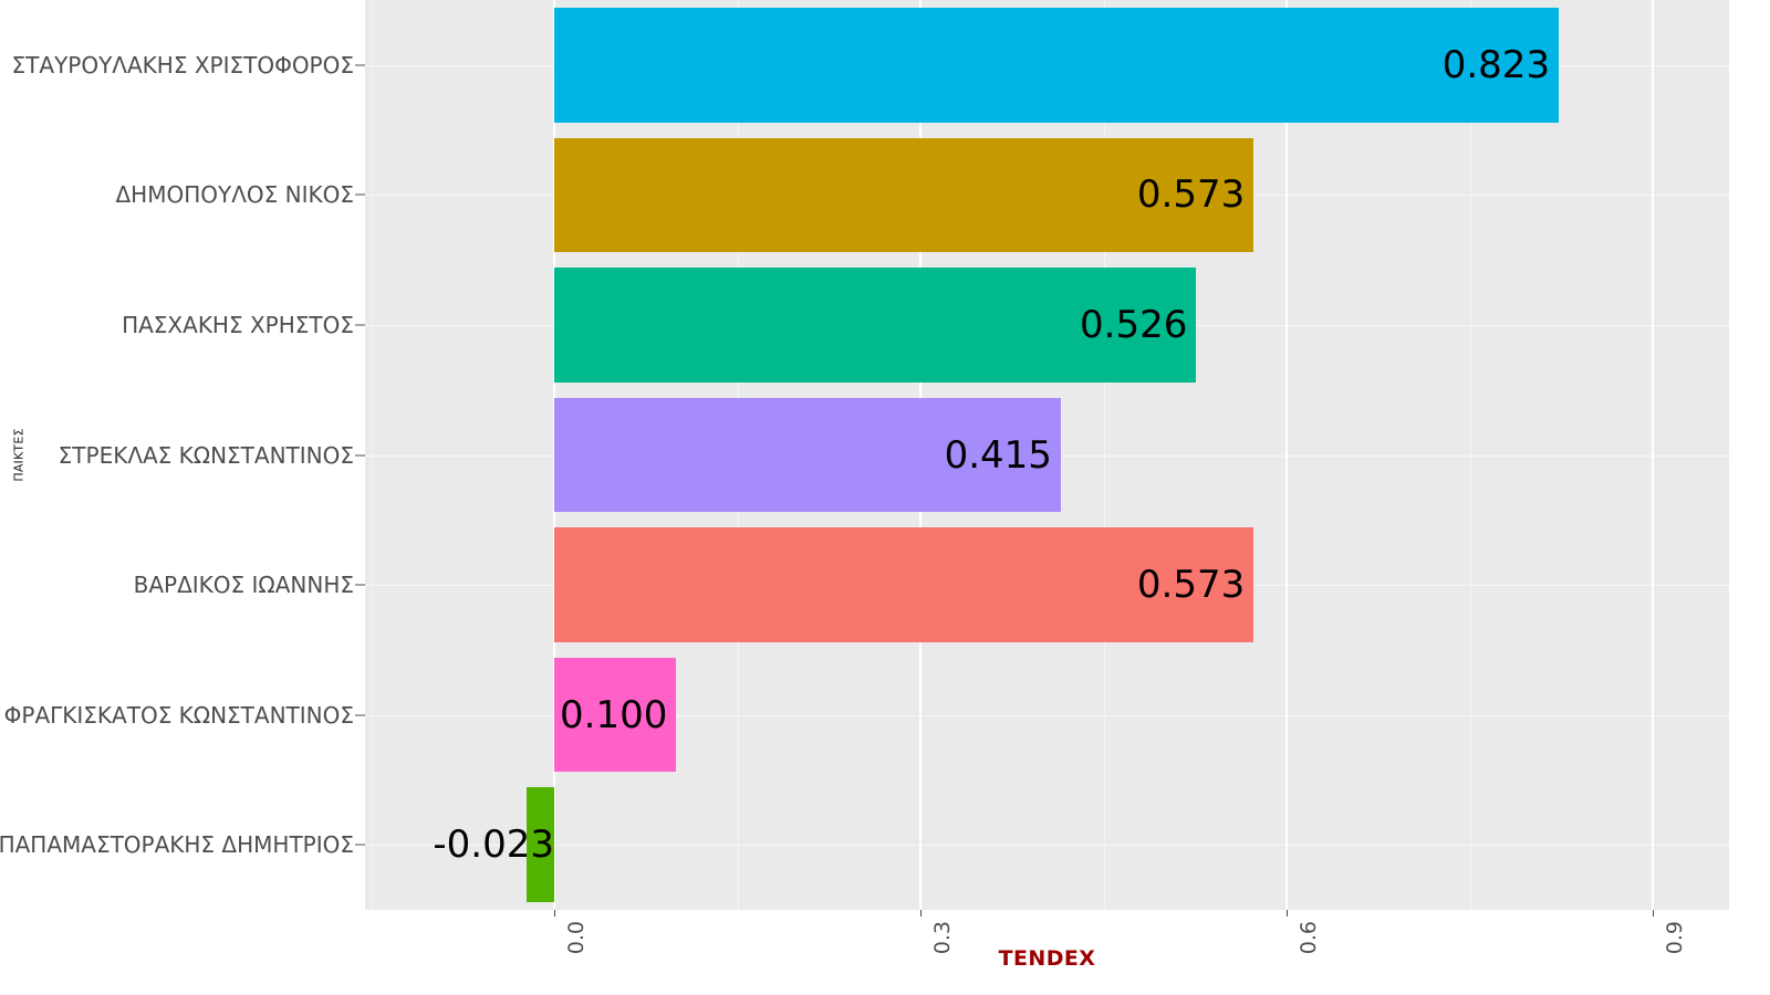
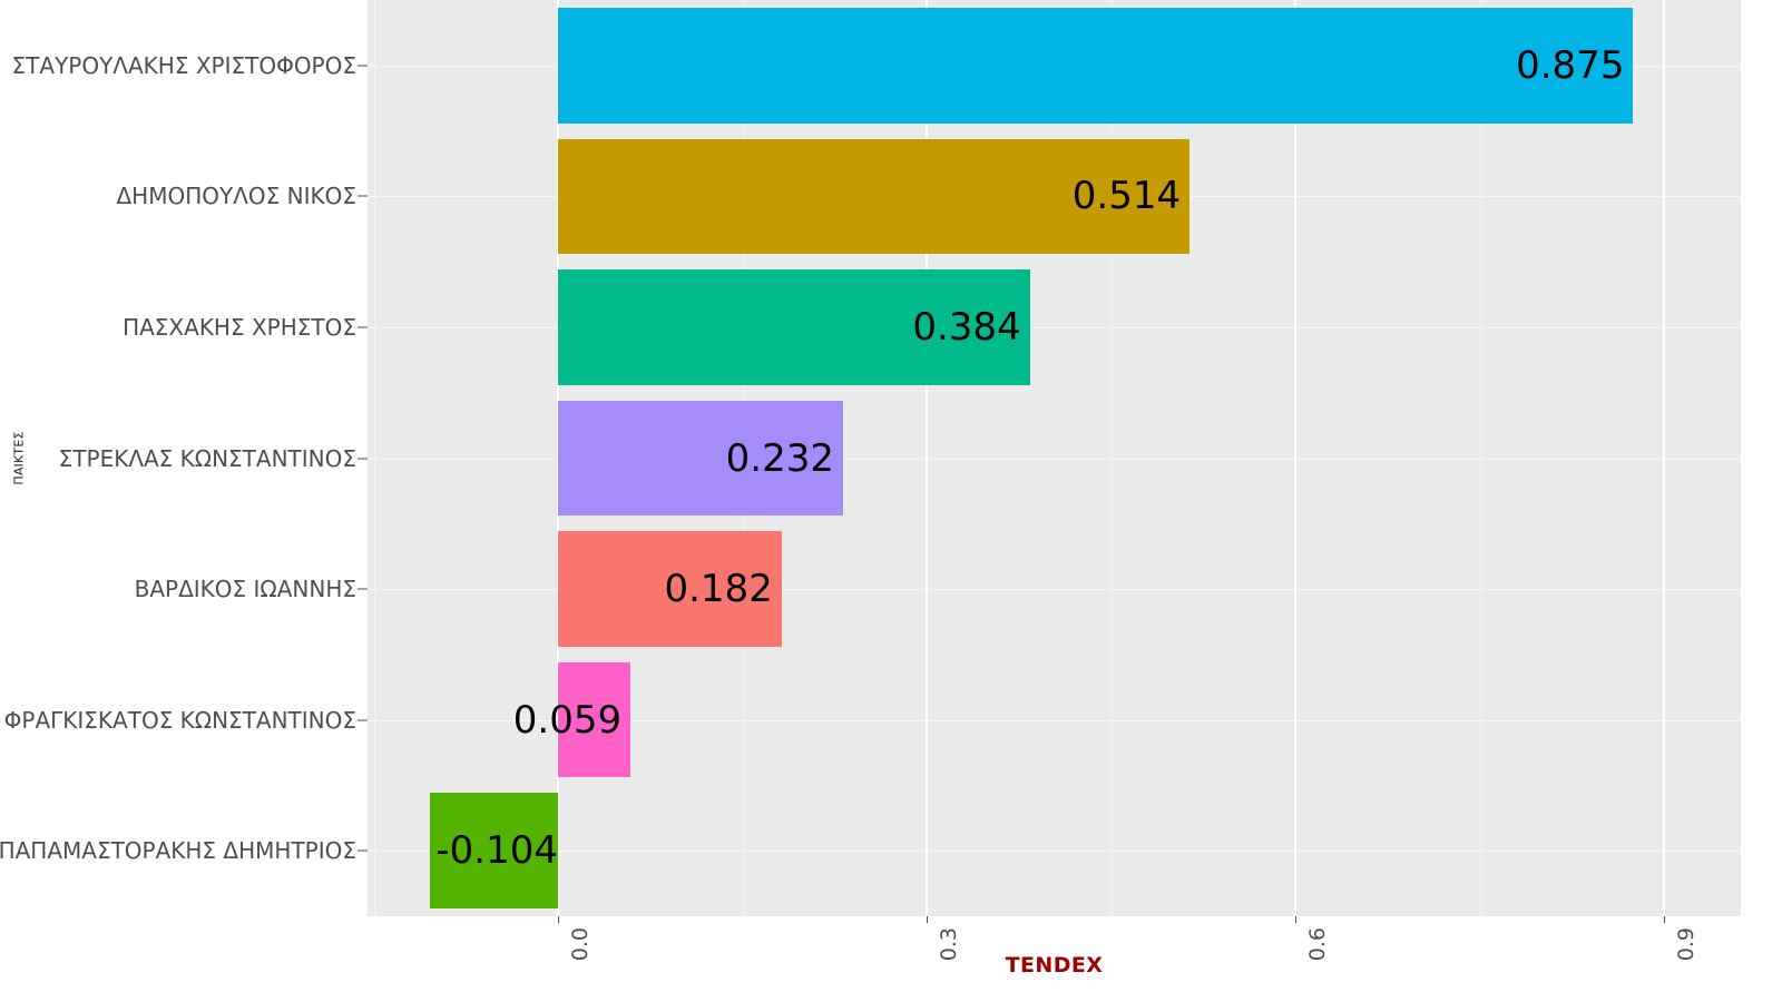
ΣΤΑΥΡΟΥΛΑΚΗΣ ΧΡΙΣΤΟΦΟΡΟΣ: 0.823 -> 0.875
ΔΗΜΟΠΟΥΛΟΣ ΝΙΚΟΣ: 0.573 -> 0.514
ΠΑΣΧΑΚΗΣ ΧΡΗΣΤΟΣ: 0.526 -> 0.384
ΣΤΡΕΚΛΑΣ ΚΩΝΣΤΑΝΤΙΝΟΣ: 0.415 -> 0.232
ΒΑΡΔΙΚΟΣ ΙΩΑΝΝΗΣ: 0.573 -> 0.182
ΦΡΑΓΚΙΣΚΑΤΟΣ ΚΩΝΣΤΑΝΤΙΝΟΣ: 0.100 -> 0.059
ΠΑΠΑΜΑΣΤΟΡΑΚΗΣ ΔΗΜΗΤΡΙΟΣ: -0.023 -> -0.104
